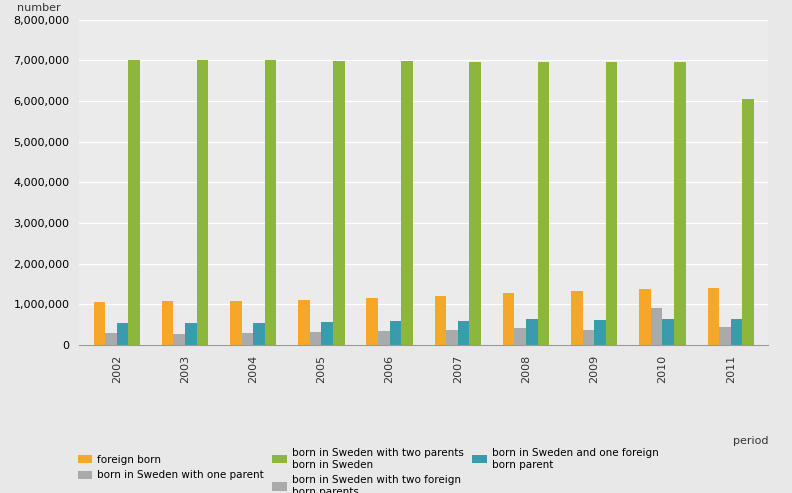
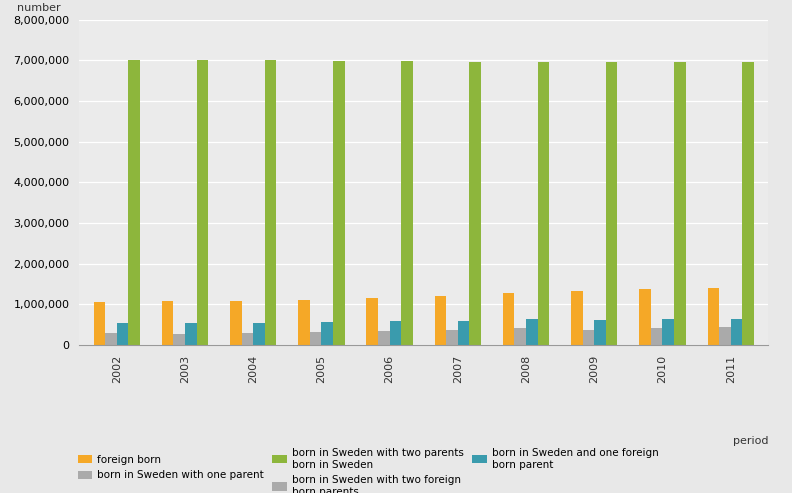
born in Sweden with one parent/2010: 900,000 -> 430,000
born in Sweden with two parents born in Sweden/2011: 6,050,000 -> 6,960,000
